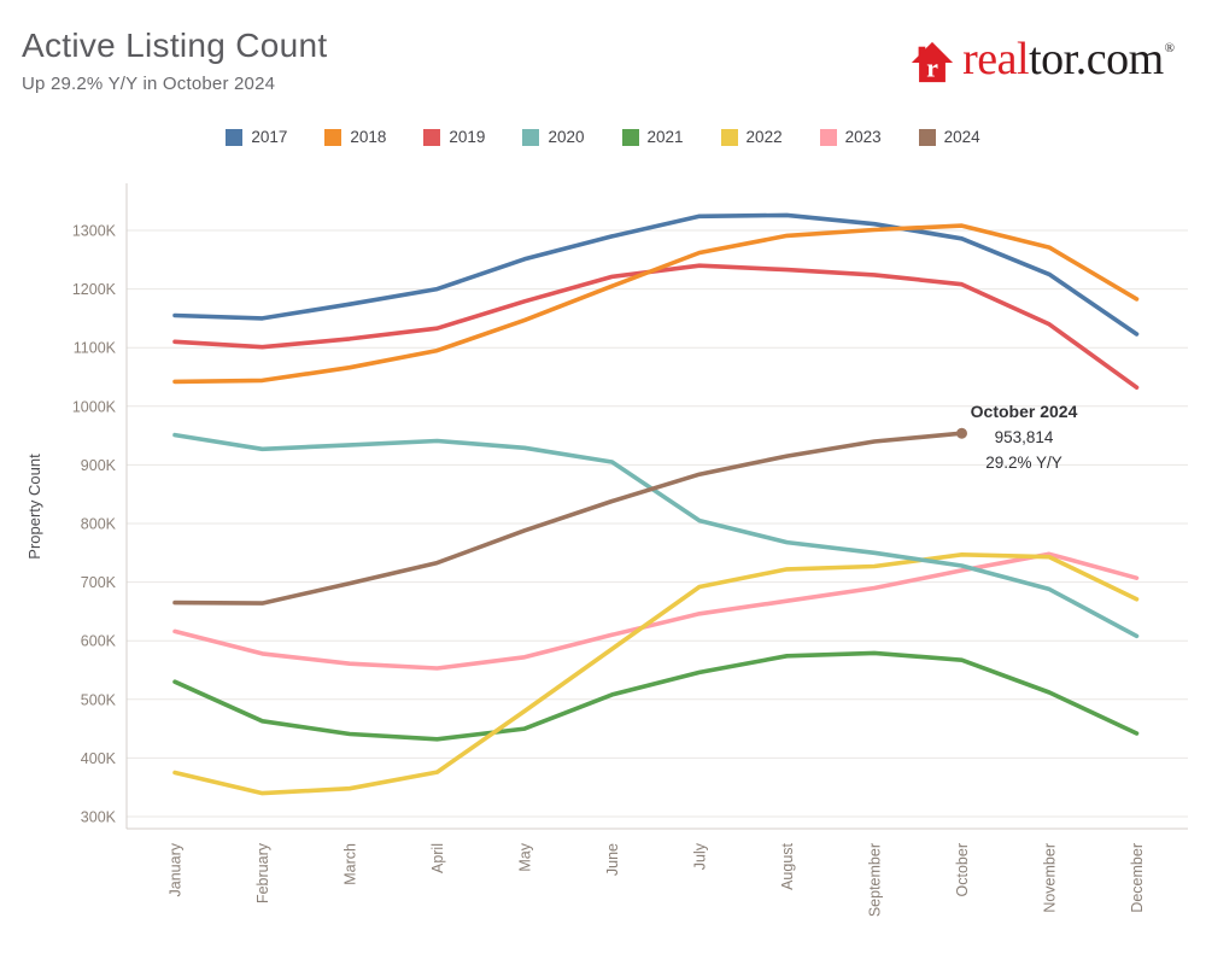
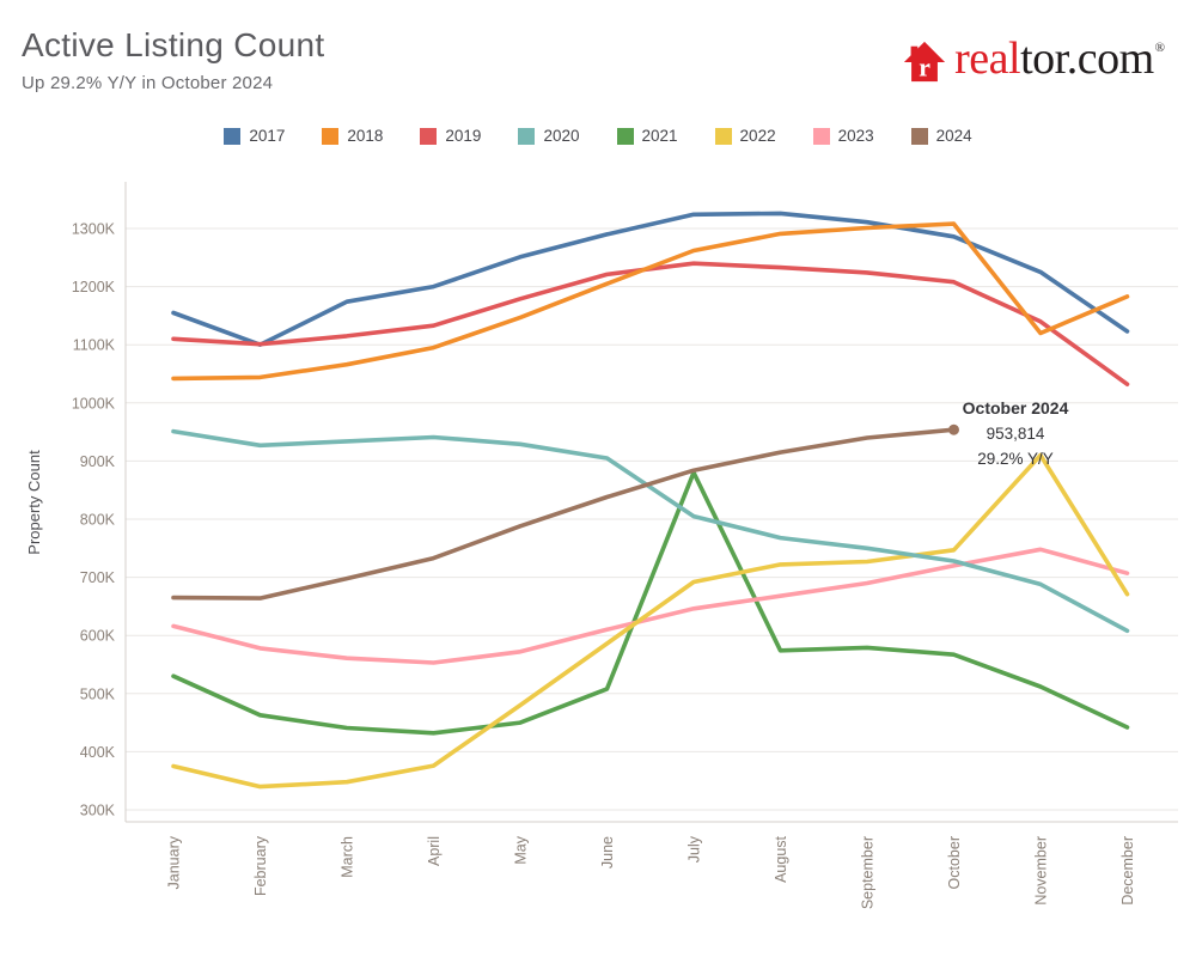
2017/February: 1150K -> 1100K
2021/July: 550K -> 880K
2018/November: 1270K -> 1120K
2022/November: 740K -> 910K
